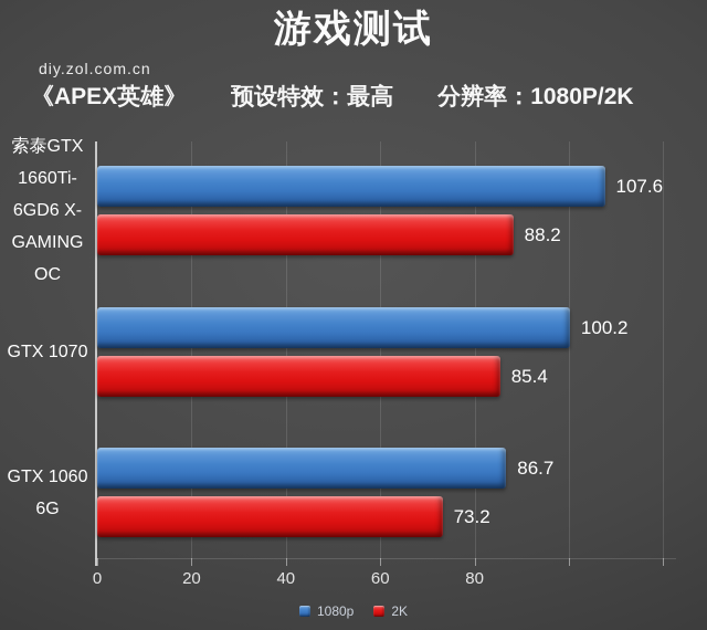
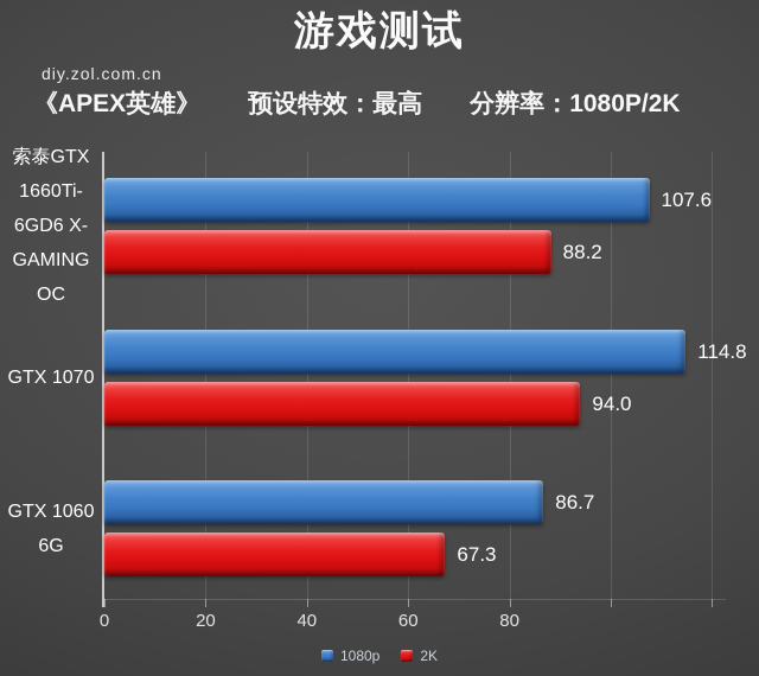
1080p/GTX 1070: 100.2 -> 114.8
2K/GTX 1070: 85.4 -> 94.0
2K/GTX 1060 6G: 73.2 -> 67.3
